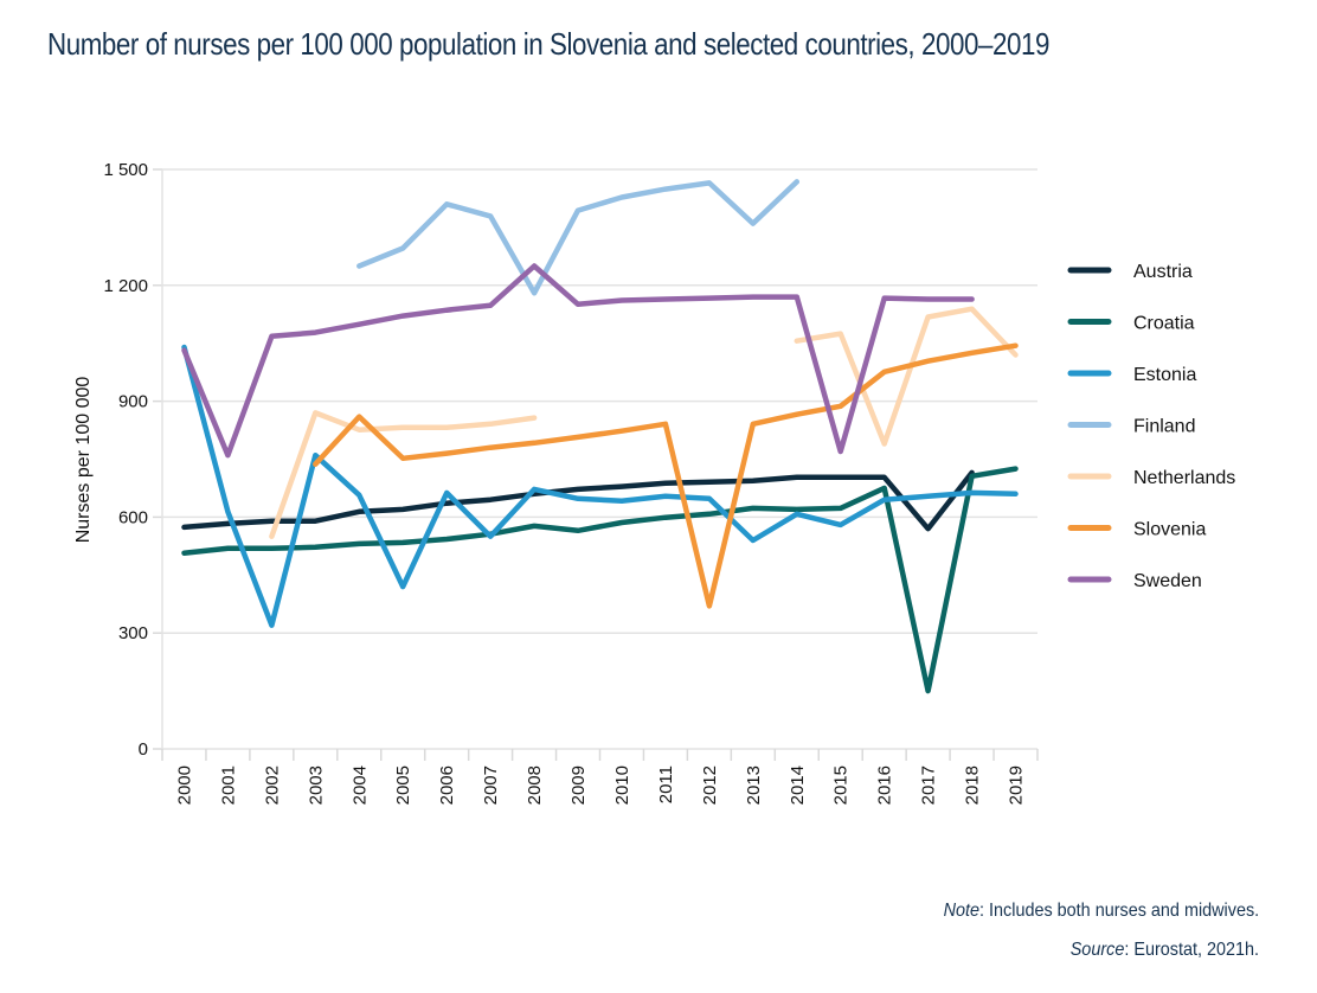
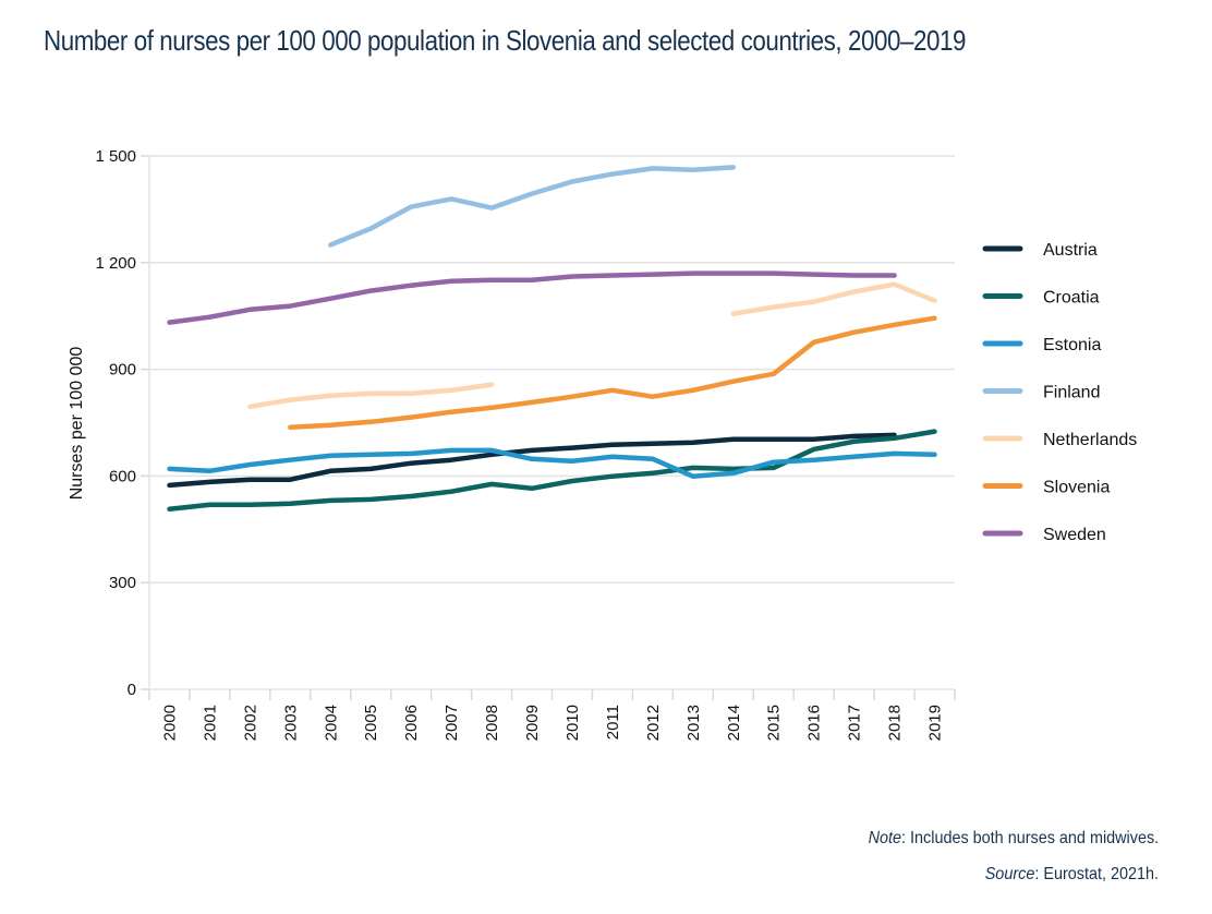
Estonia/2000: 1040 -> 620
Sweden/2001: 760 -> 1050
Estonia/2002: 320 -> 630
Netherlands/2002: 550 -> 800
Estonia/2003: 760 -> 640
Netherlands/2003: 870 -> 810
Slovenia/2004: 860 -> 740
Estonia/2005: 420 -> 660
Finland/2006: 1410 -> 1360
Estonia/2007: 550 -> 670
Finland/2008: 1180 -> 1350
Sweden/2008: 1250 -> 1150
Slovenia/2012: 370 -> 820
Estonia/2013: 540 -> 600
Finland/2013: 1360 -> 1460
Estonia/2015: 580 -> 640
Sweden/2015: 770 -> 1170
Netherlands/2016: 790 -> 1090
Austria/2017: 570 -> 710
Croatia/2017: 150 -> 700
Netherlands/2019: 1020 -> 1090
